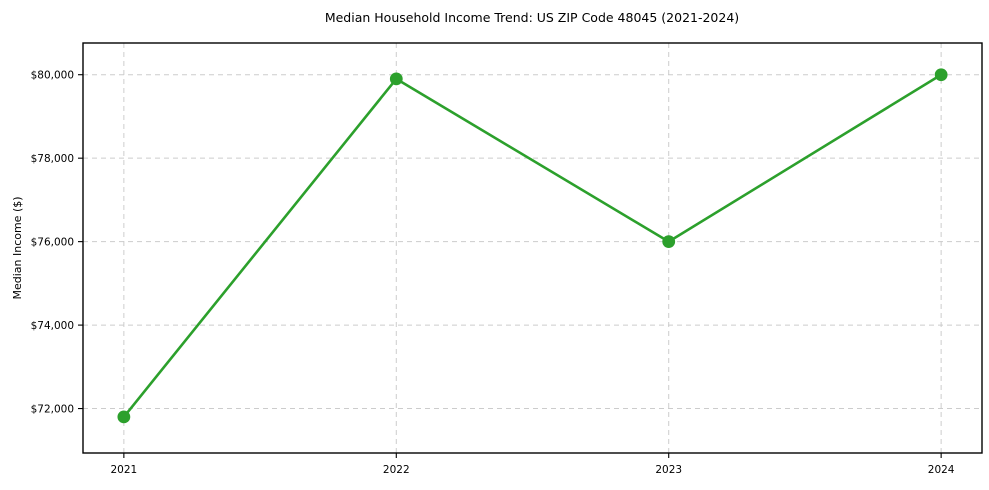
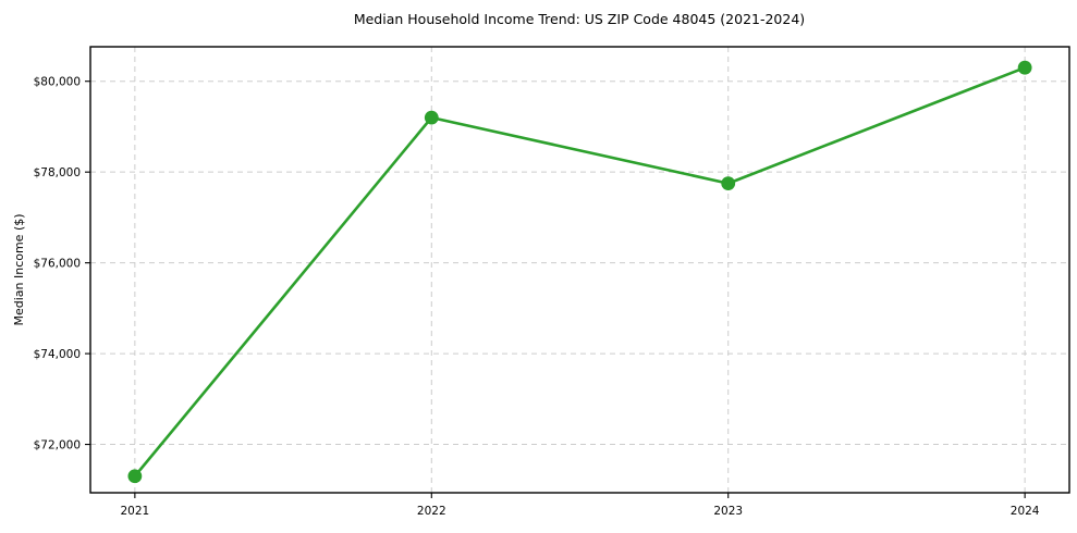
2021: $71800 -> $71300
2022: $79900 -> $79200
2023: $76000 -> $77800
2024: $80000 -> $80300
